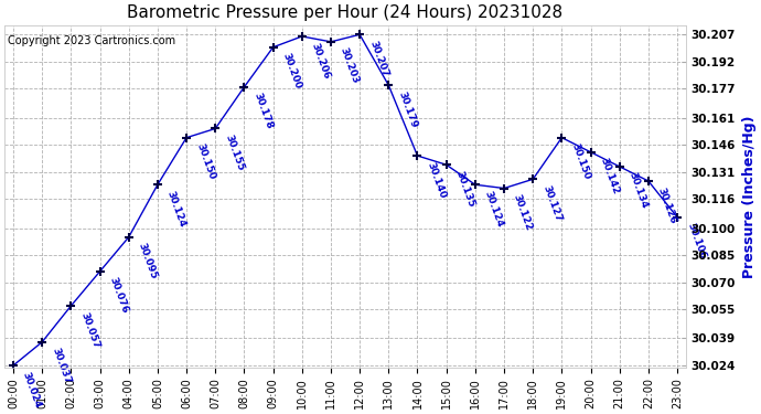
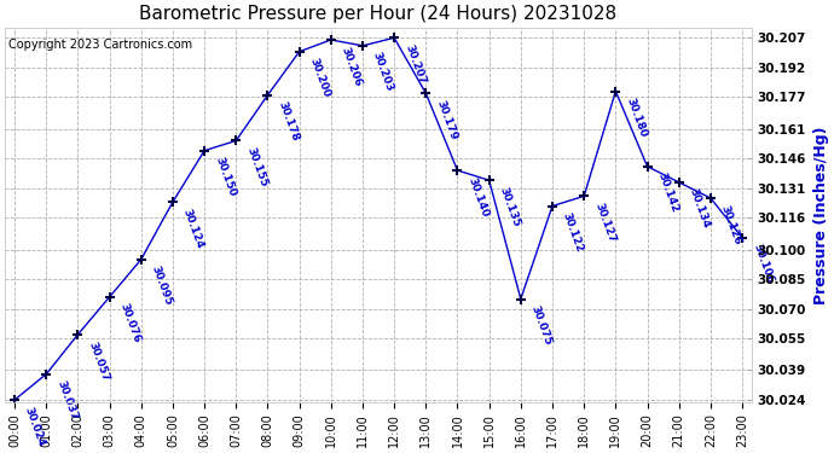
16:00: 30.124 -> 30.075
19:00: 30.150 -> 30.180
